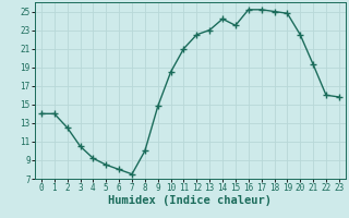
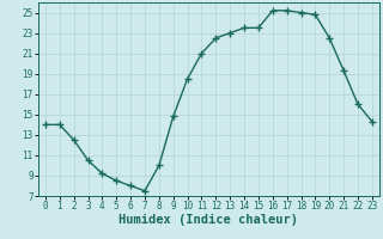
14: 24.2 -> 23.5
23: 15.8 -> 14.3
